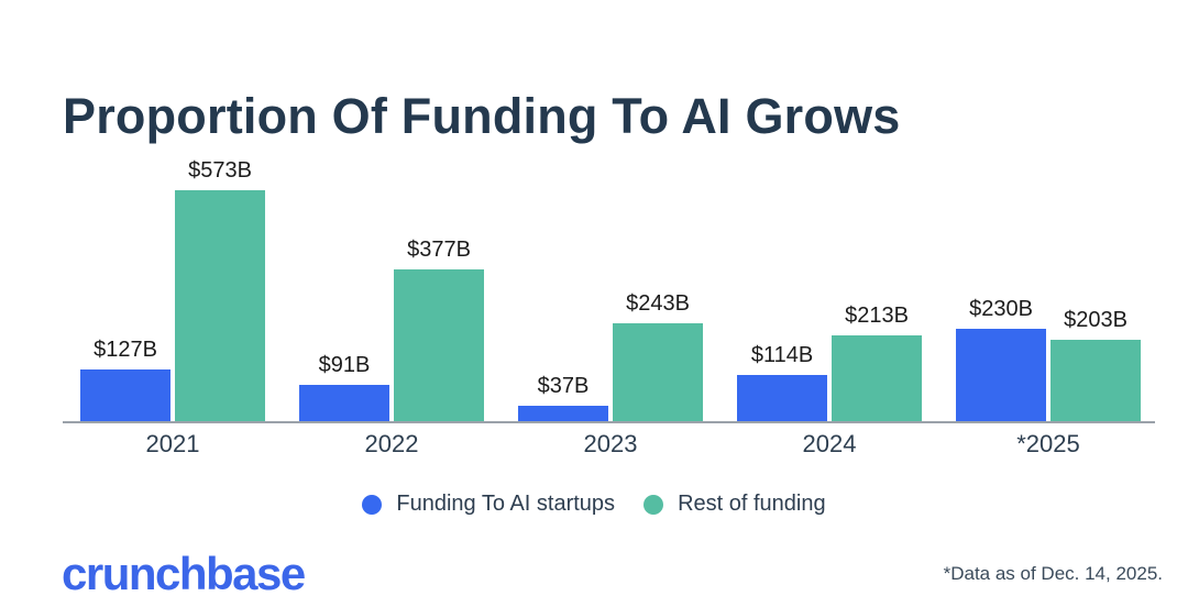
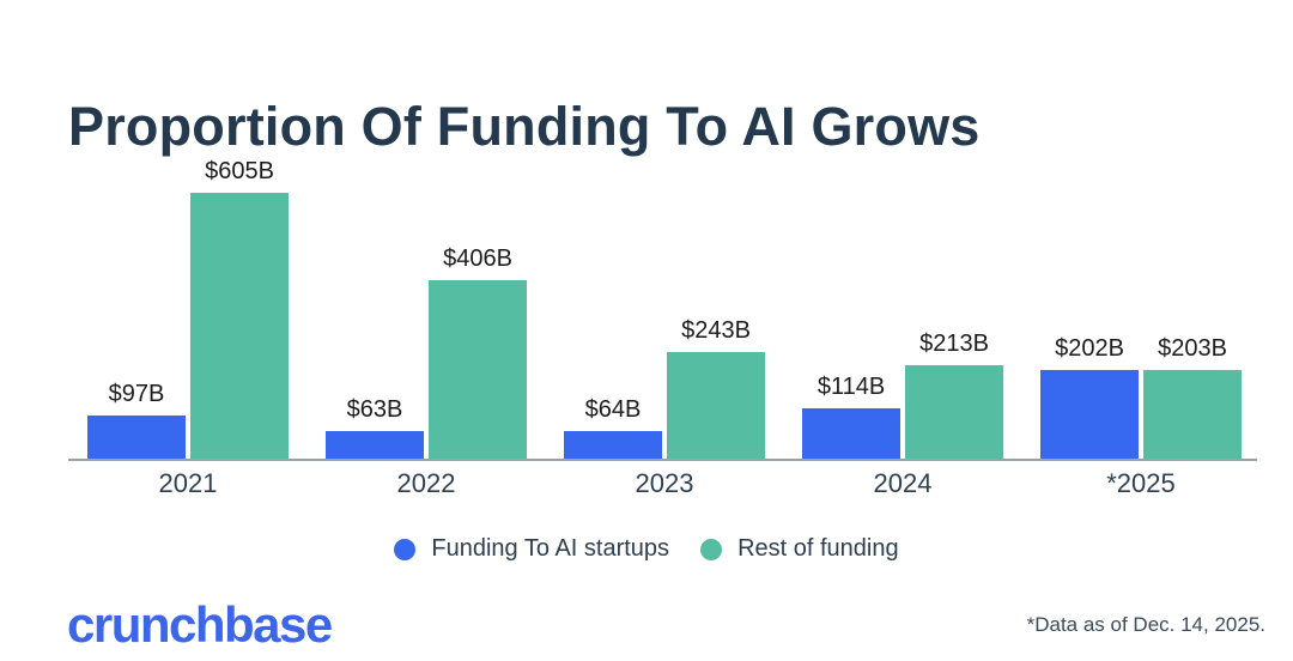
Funding To AI startups/2021: $127B -> $97B
Rest of funding/2021: $573B -> $605B
Funding To AI startups/2022: $91B -> $63B
Rest of funding/2022: $377B -> $406B
Funding To AI startups/2023: $37B -> $64B
Funding To AI startups/*2025: $230B -> $202B
